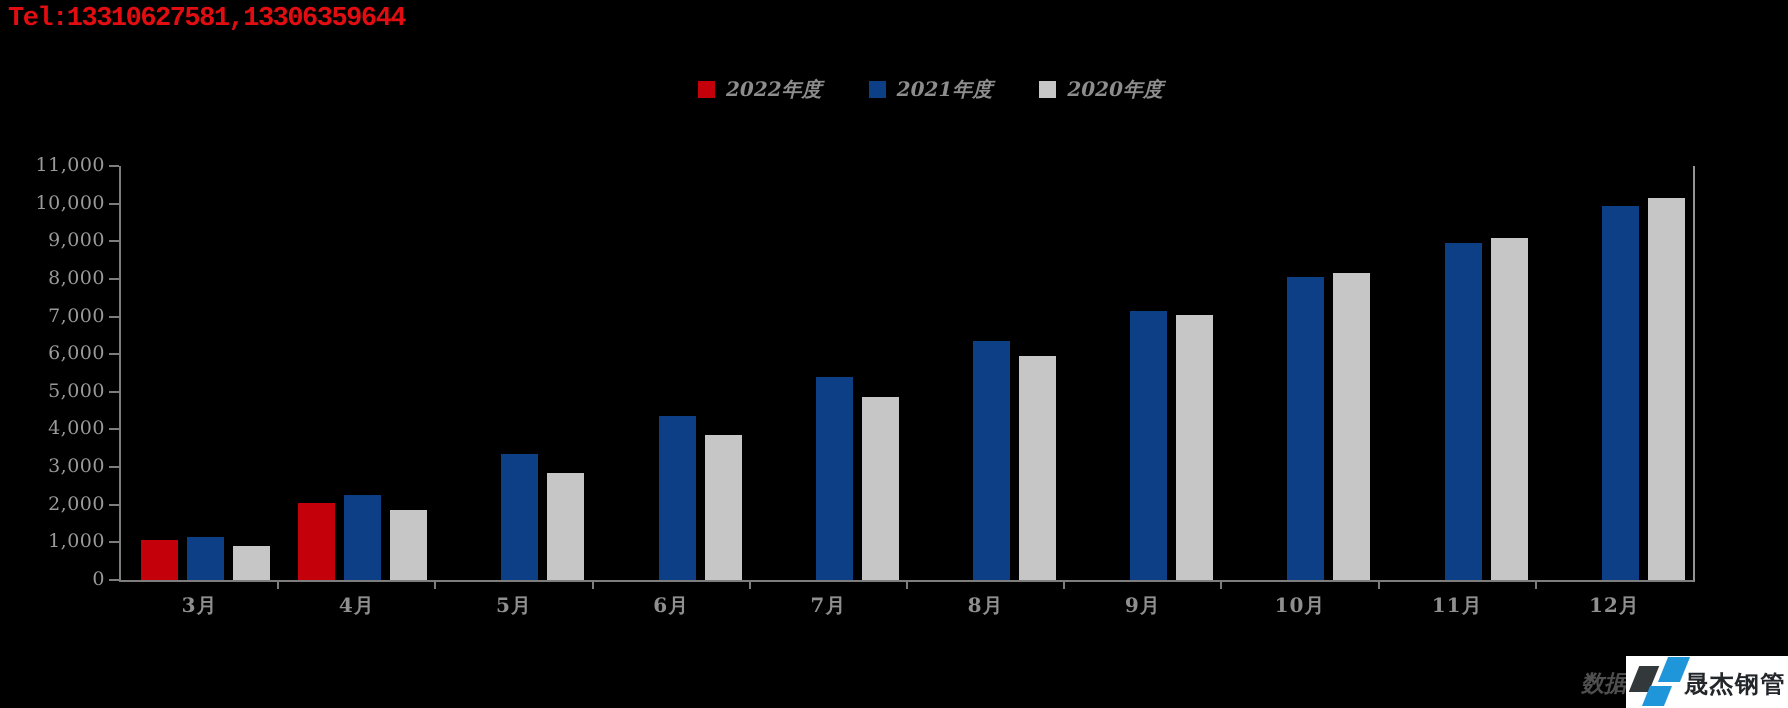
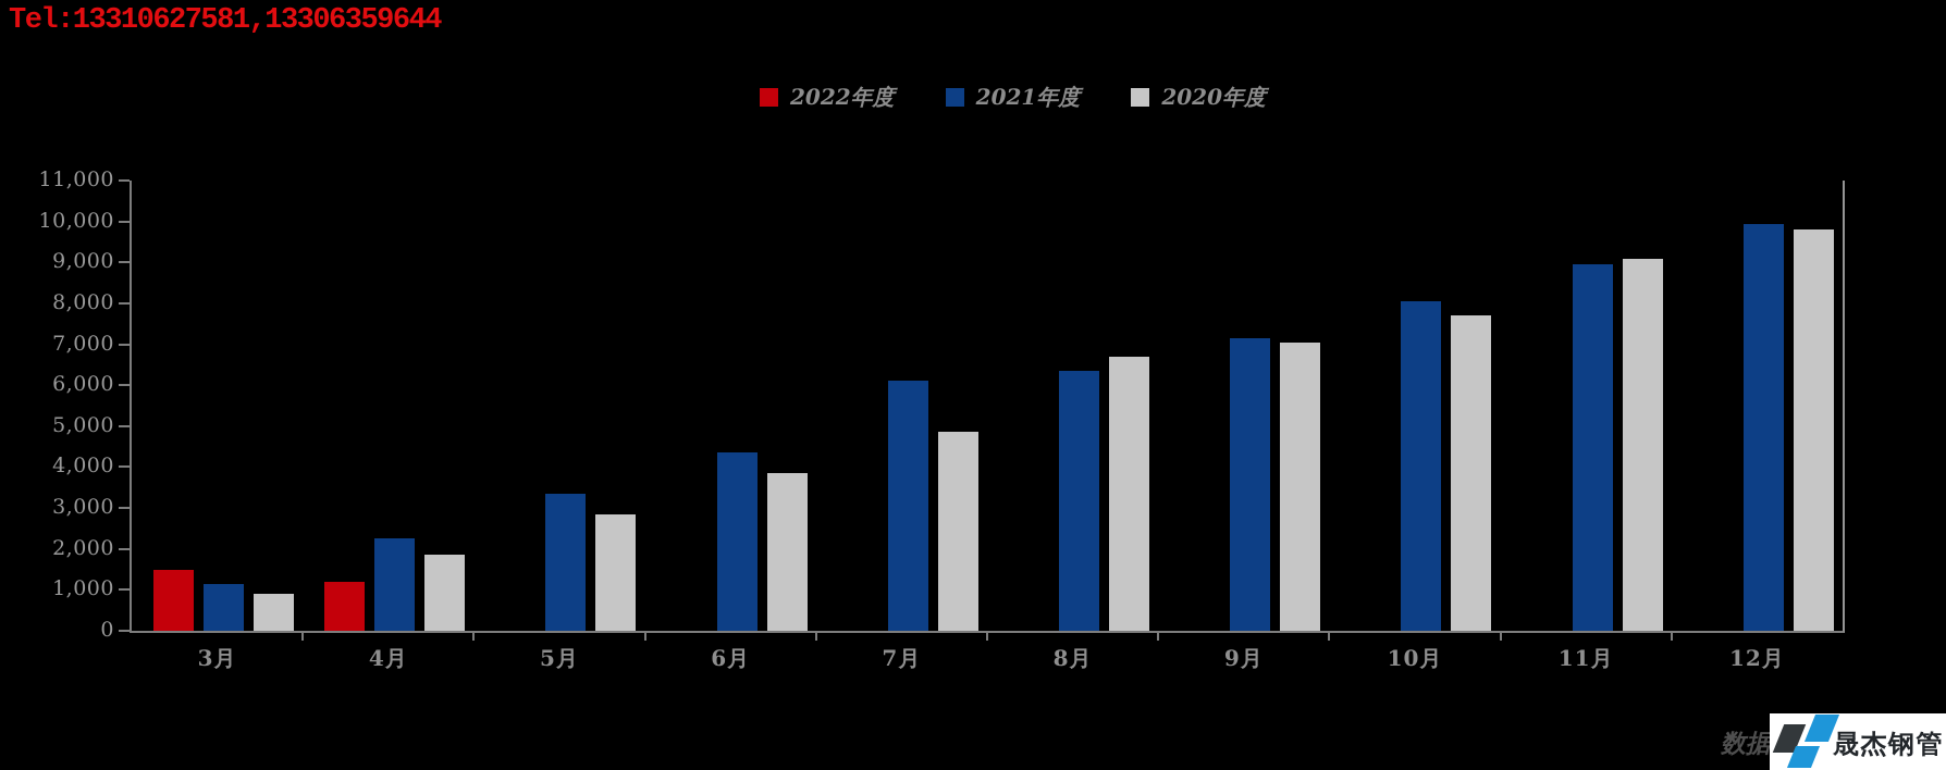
2022年度/3月: 1000 -> 1500
2022年度/4月: 2000 -> 1200
2021年度/7月: 5400 -> 6100
2020年度/8月: 6000 -> 6700
2020年度/10月: 8200 -> 7700
2020年度/12月: 10200 -> 9800
